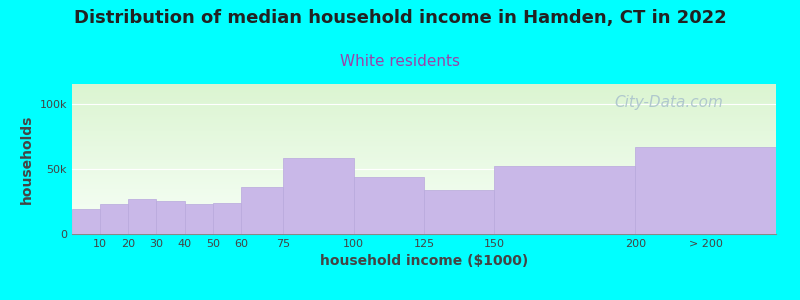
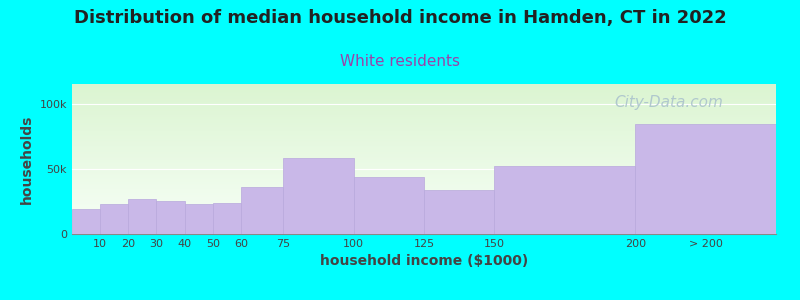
> 200: 67k -> 84k
